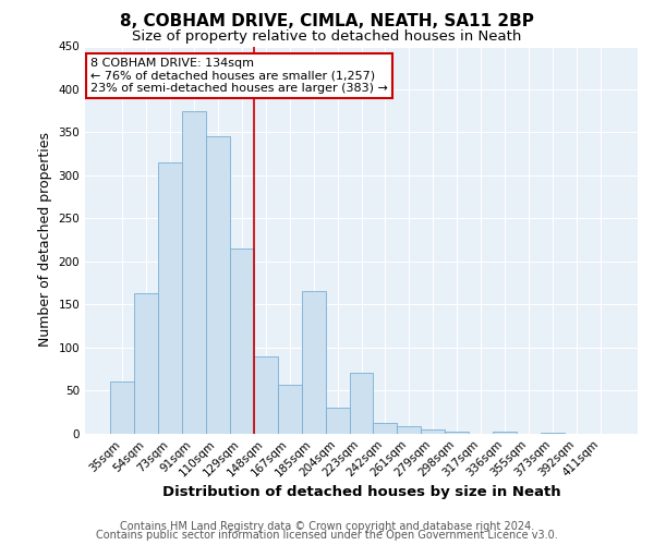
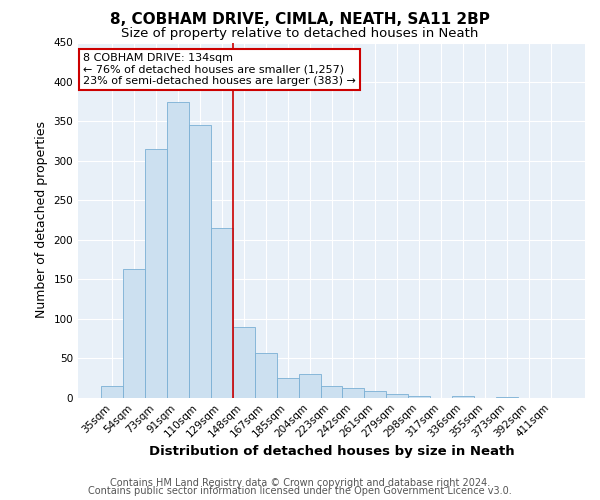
35sqm: 60 -> 15
185sqm: 166 -> 25
223sqm: 70 -> 15
